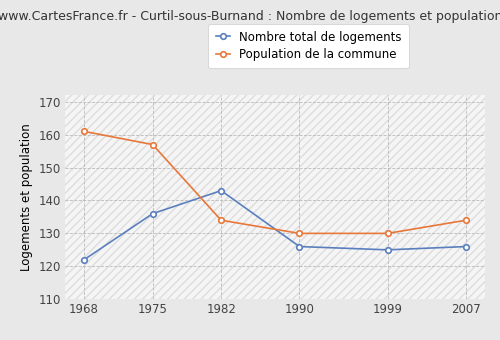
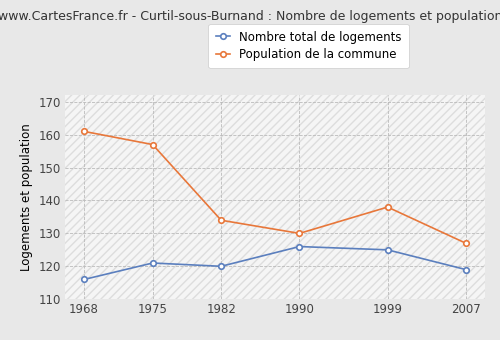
Nombre total de logements/1968: 122 -> 116
Nombre total de logements/1975: 136 -> 121
Nombre total de logements/1982: 143 -> 120
Population de la commune/1999: 130 -> 138
Nombre total de logements/2007: 126 -> 119
Population de la commune/2007: 134 -> 127
